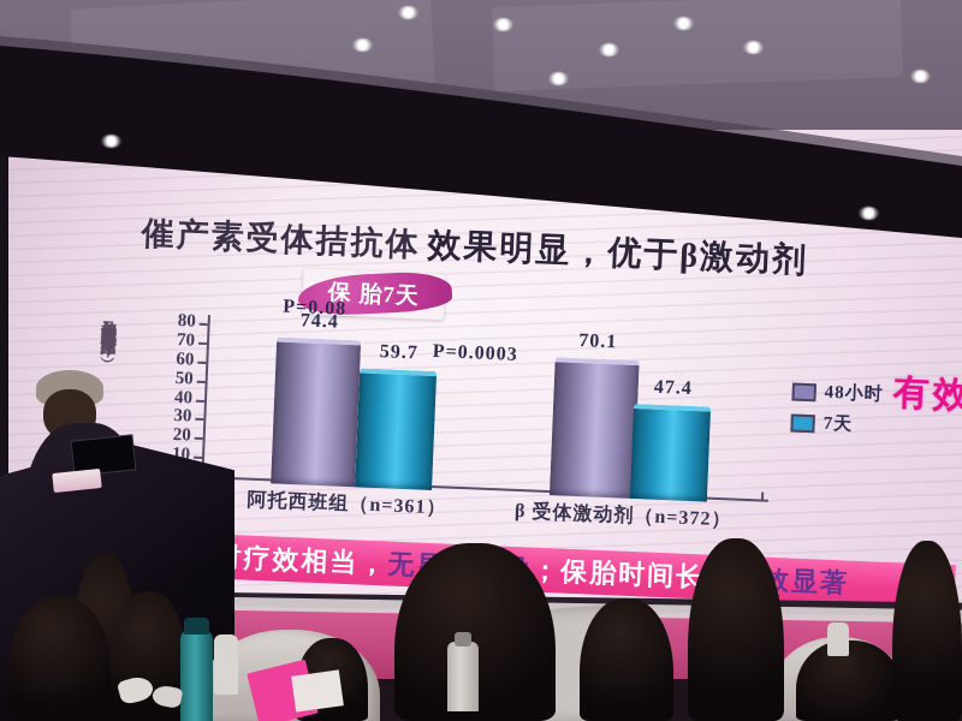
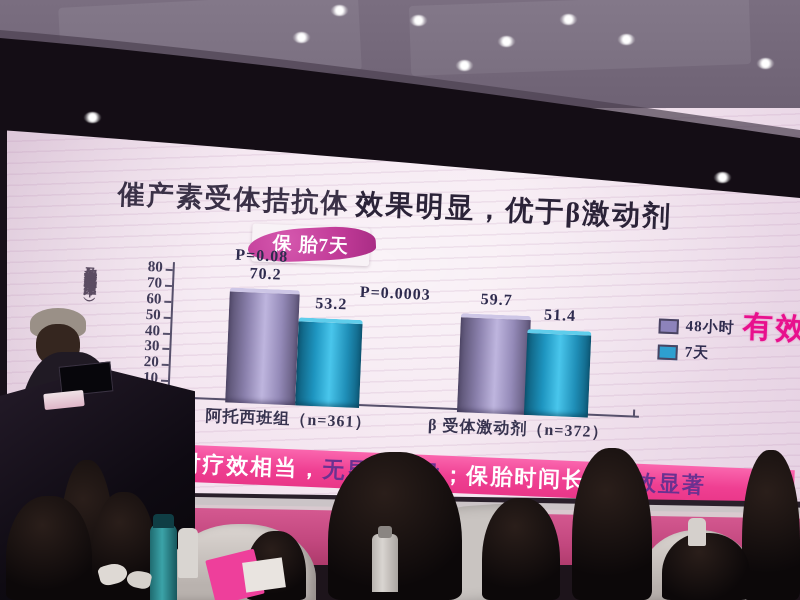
48小时/阿托西班组（n=361）: 74.4 -> 70.2
7天/阿托西班组（n=361）: 59.7 -> 53.2
48小时/β 受体激动剂（n=372）: 70.1 -> 59.7
7天/β 受体激动剂（n=372）: 47.4 -> 51.4
